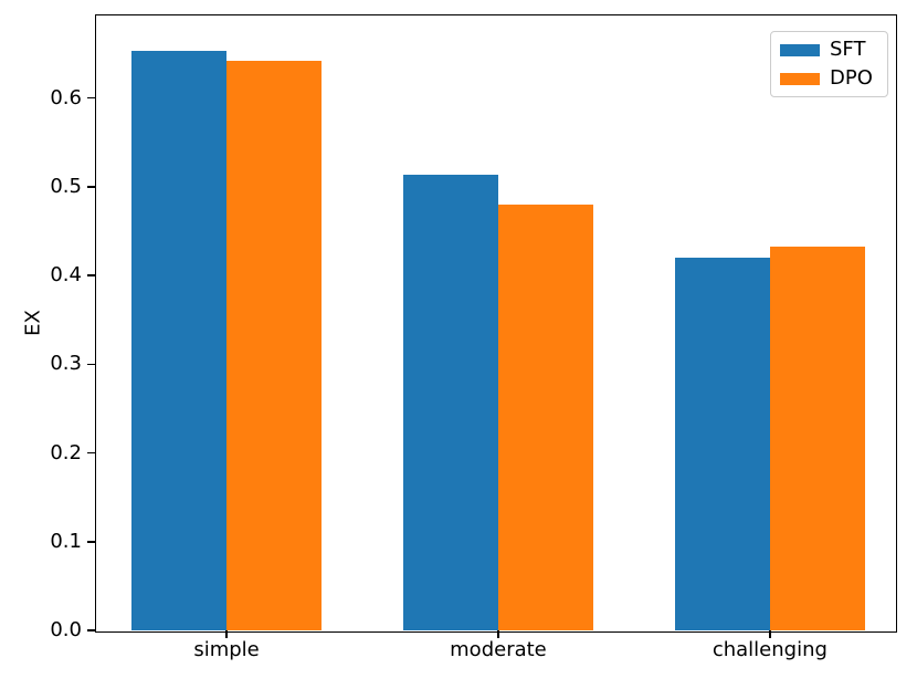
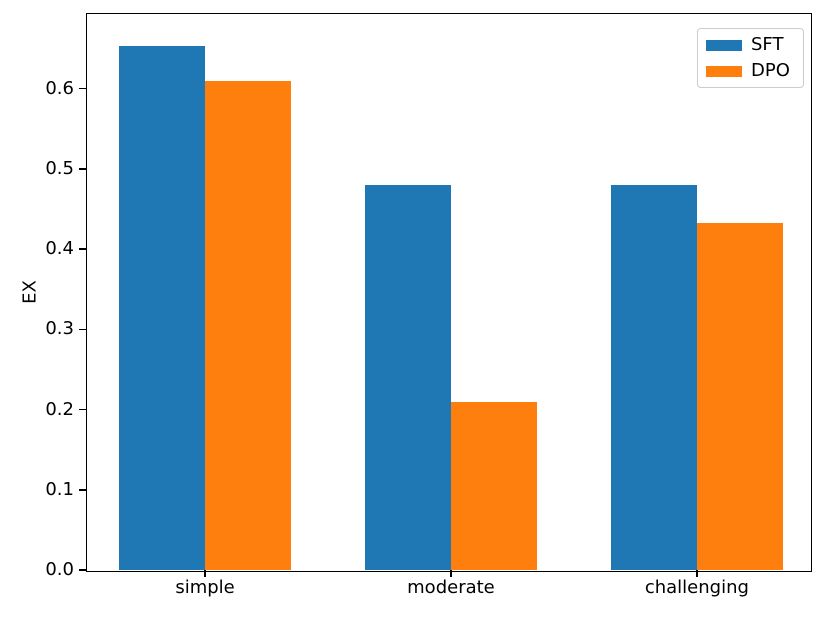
DPO/simple: 0.64 -> 0.61
SFT/moderate: 0.51 -> 0.48
DPO/moderate: 0.48 -> 0.21
SFT/challenging: 0.42 -> 0.48
